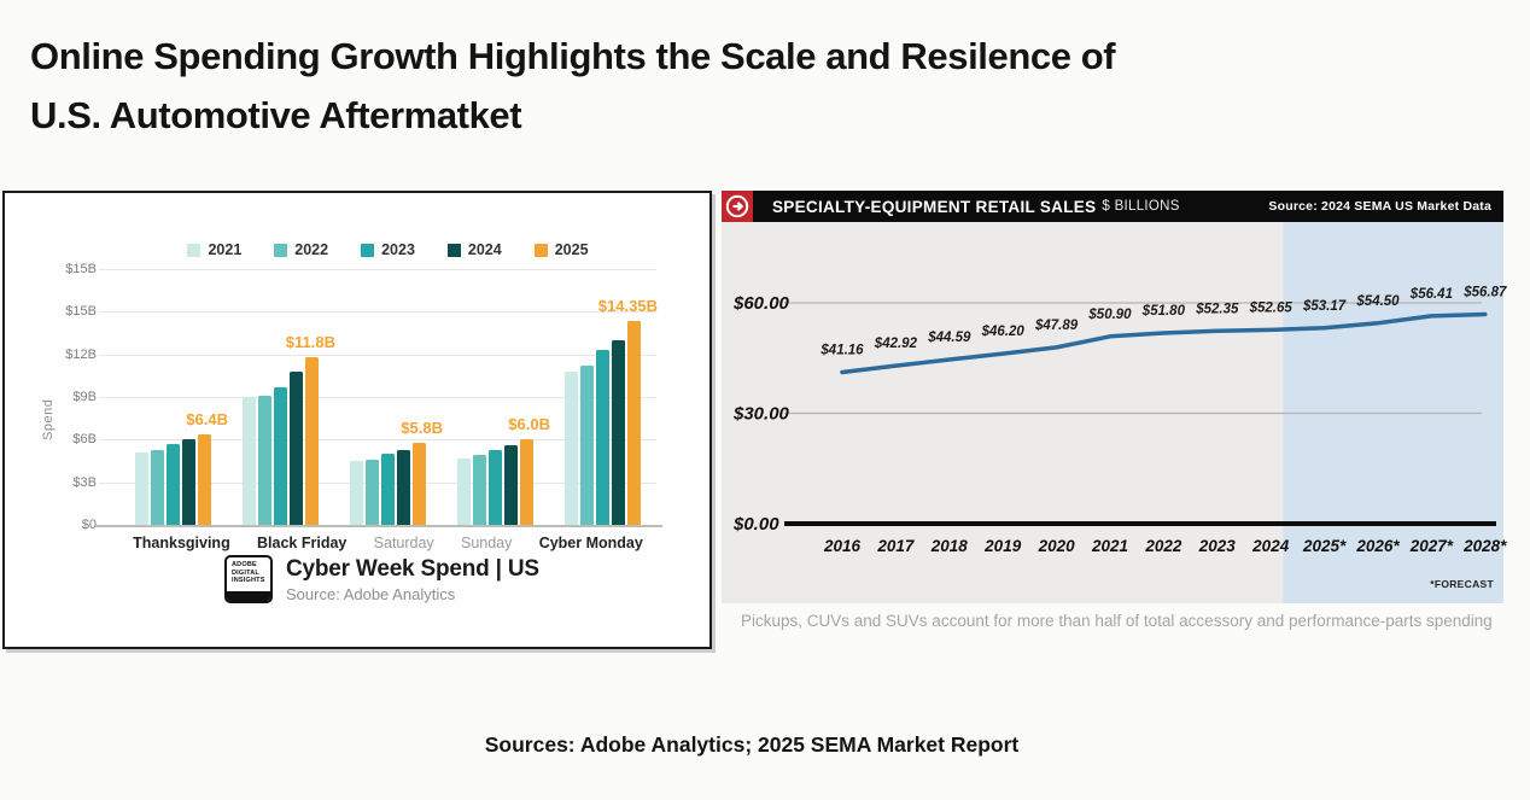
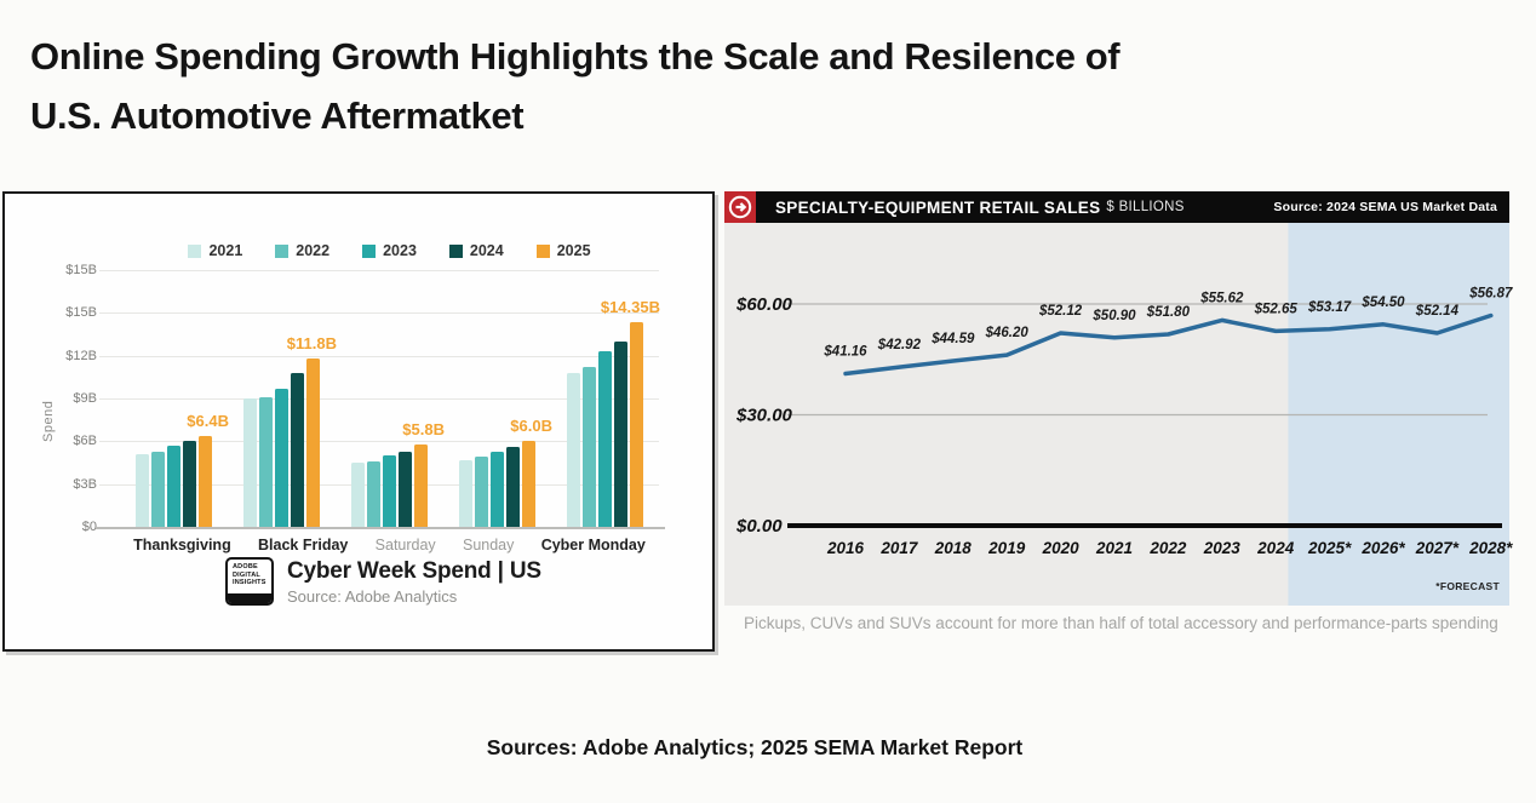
SPECIALTY-EQUIPMENT RETAIL SALES $ BILLIONS/2020: $47.89 -> $52.12
SPECIALTY-EQUIPMENT RETAIL SALES $ BILLIONS/2023: $52.35 -> $55.62
SPECIALTY-EQUIPMENT RETAIL SALES $ BILLIONS/2027*: $56.41 -> $52.14
